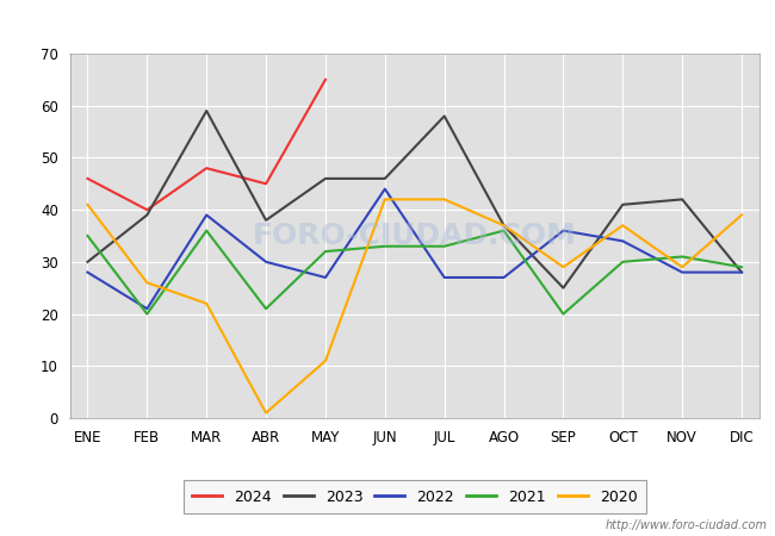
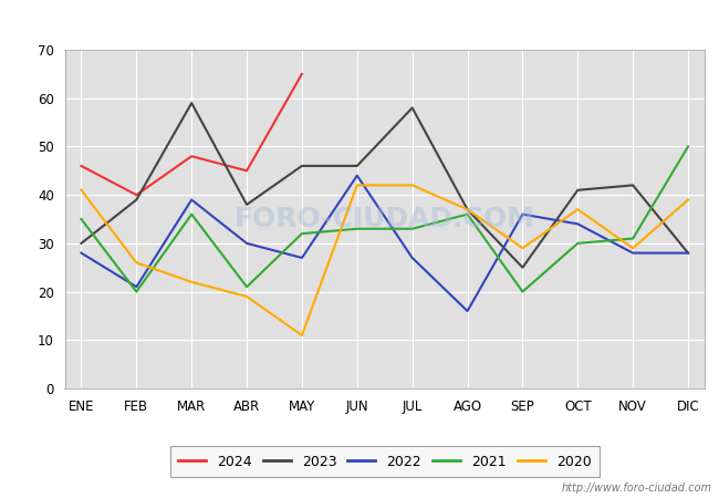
2020/ABR: 1 -> 19
2022/AGO: 27 -> 16
2021/DIC: 29 -> 50
